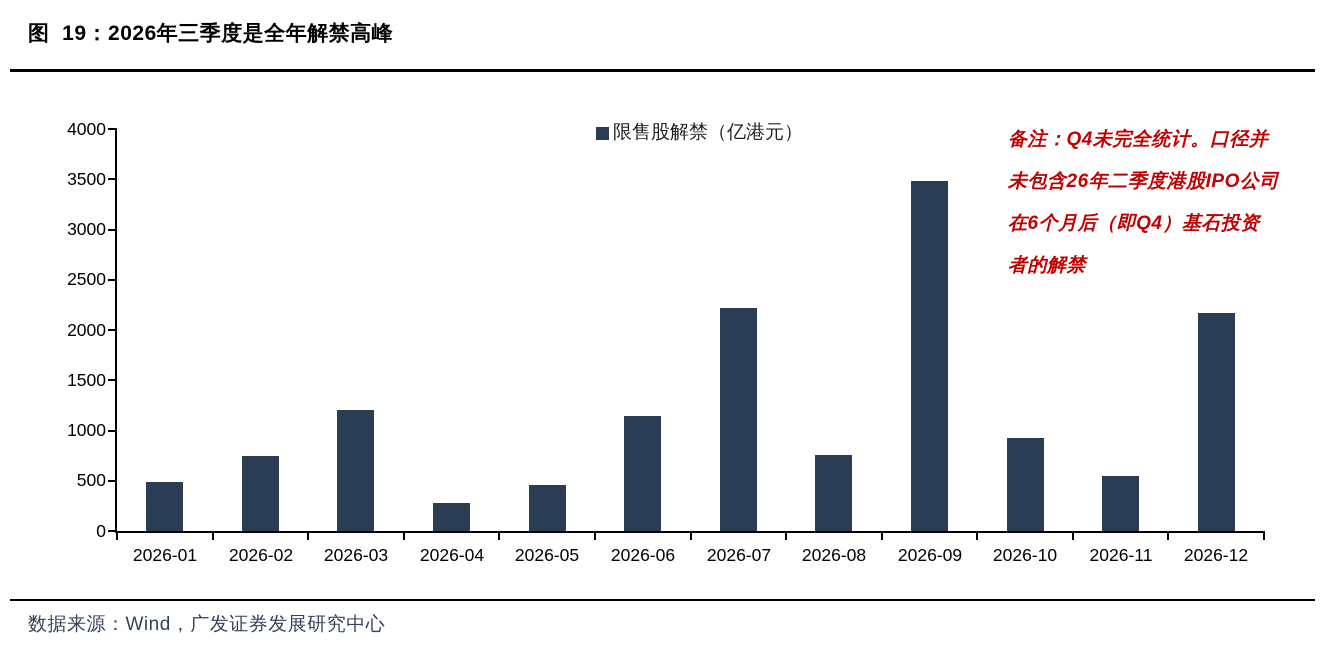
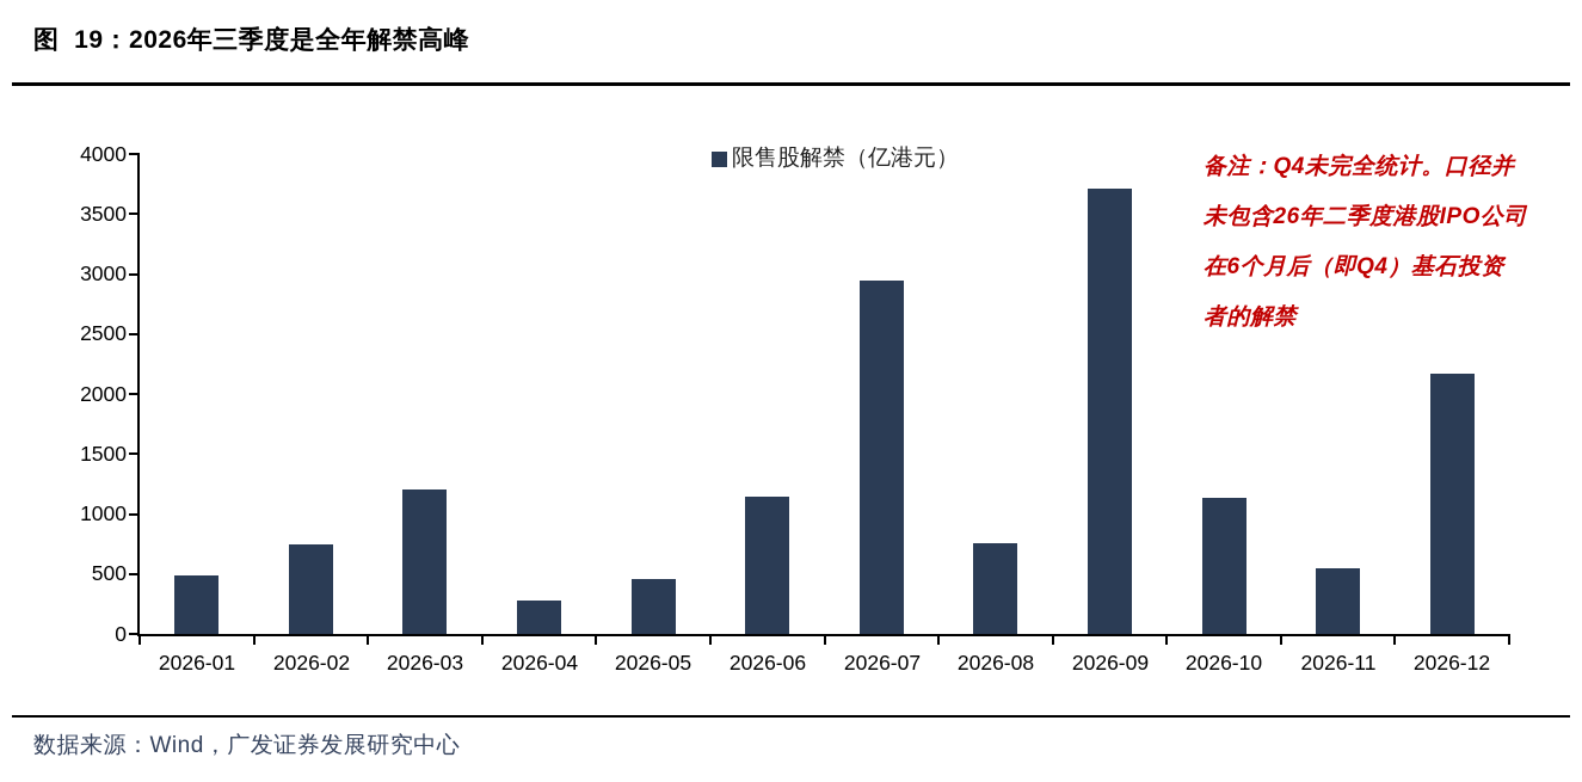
2026-07: 2220 -> 2950
2026-09: 3480 -> 3710
2026-10: 930 -> 1130
